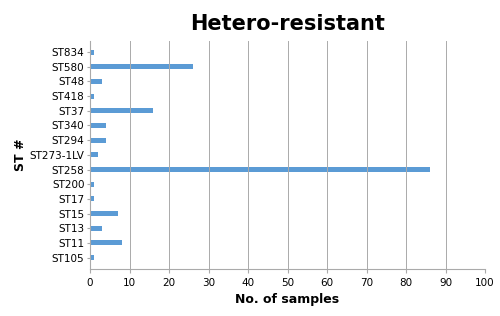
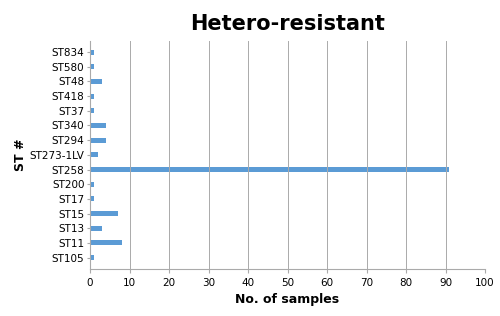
ST580: 26 -> 1
ST37: 16 -> 1
ST258: 86 -> 91
